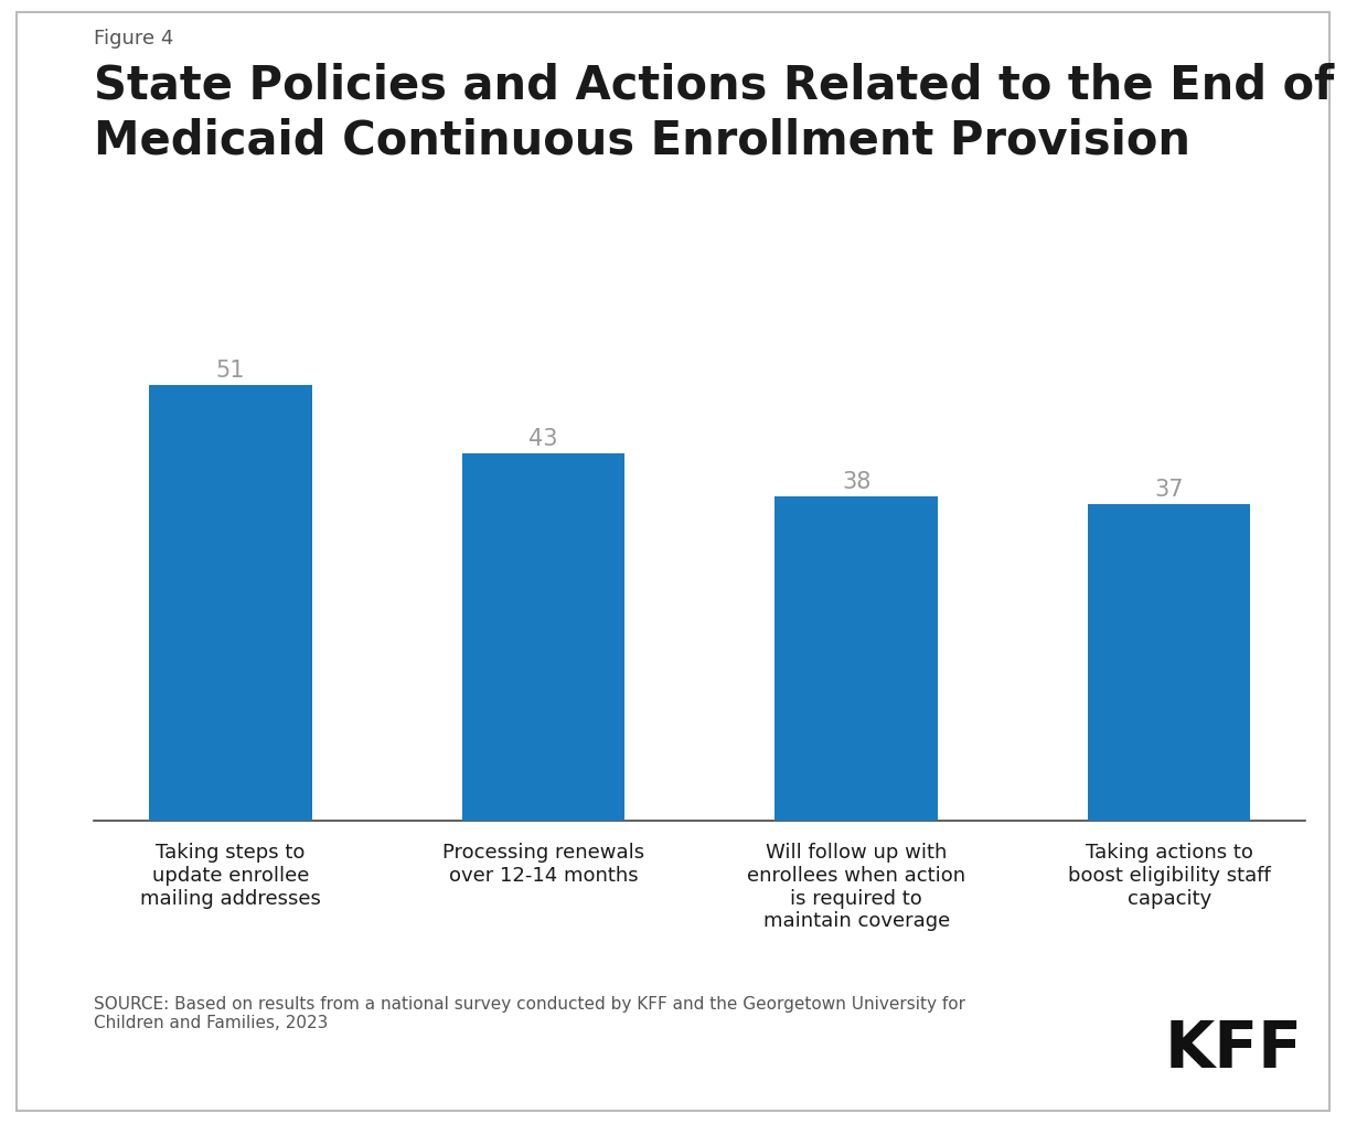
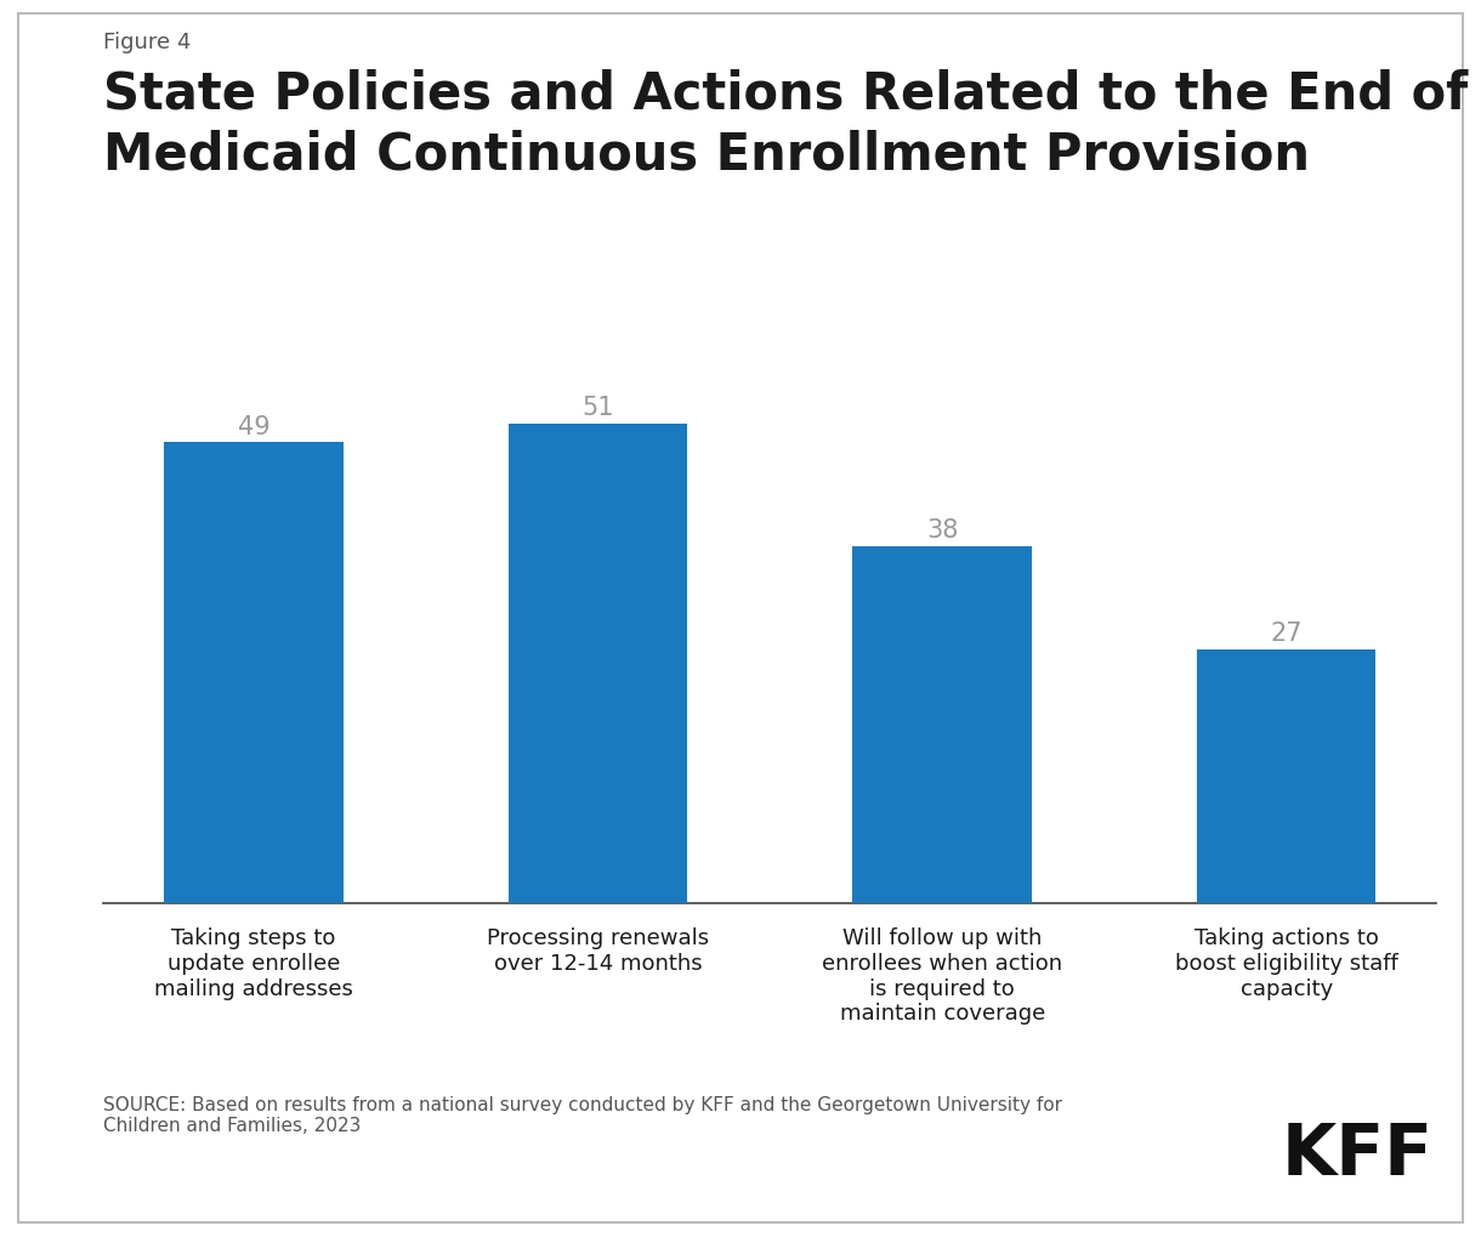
Taking steps to update enrollee mailing addresses: 51 -> 49
Processing renewals over 12-14 months: 43 -> 51
Taking actions to boost eligibility staff capacity: 37 -> 27
